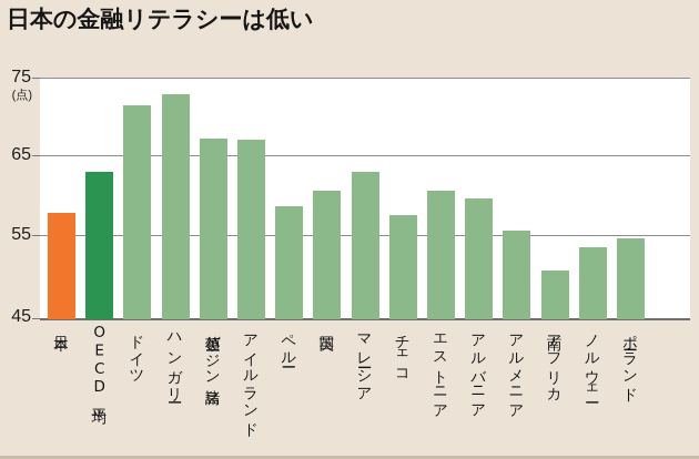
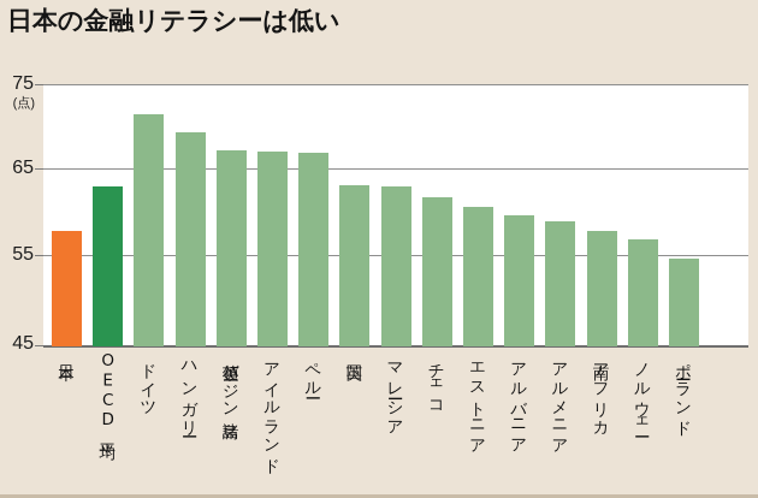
ハンガリー: 73 -> 70
ペルー: 59 -> 67
英国: 61 -> 63
チェコ: 58 -> 62
アルメニア: 56 -> 59
南アフリカ: 51 -> 58
ノルウェー: 54 -> 57
